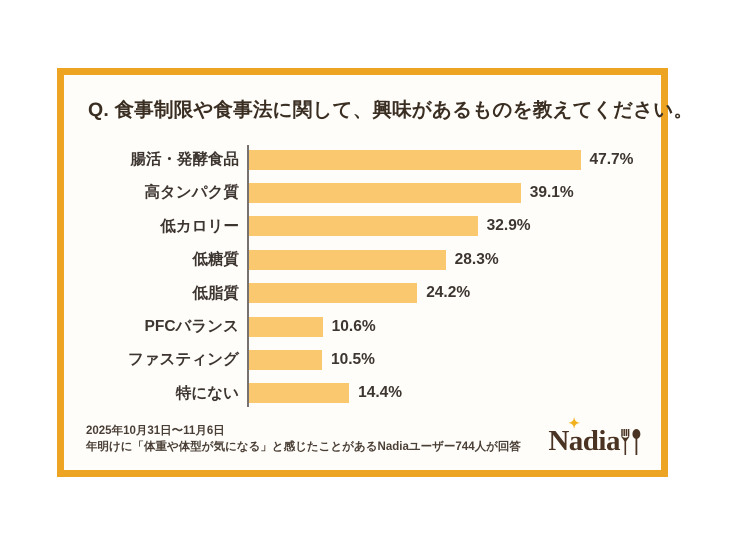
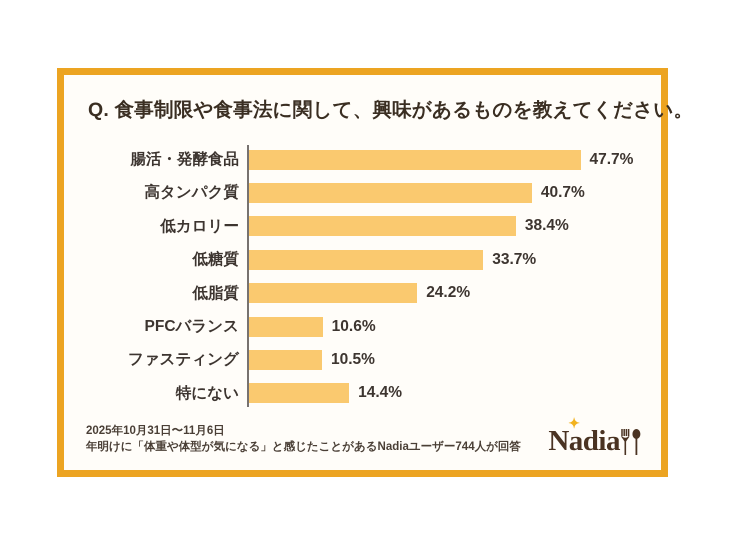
高タンパク質: 39.1% -> 40.7%
低カロリー: 32.9% -> 38.4%
低糖質: 28.3% -> 33.7%
